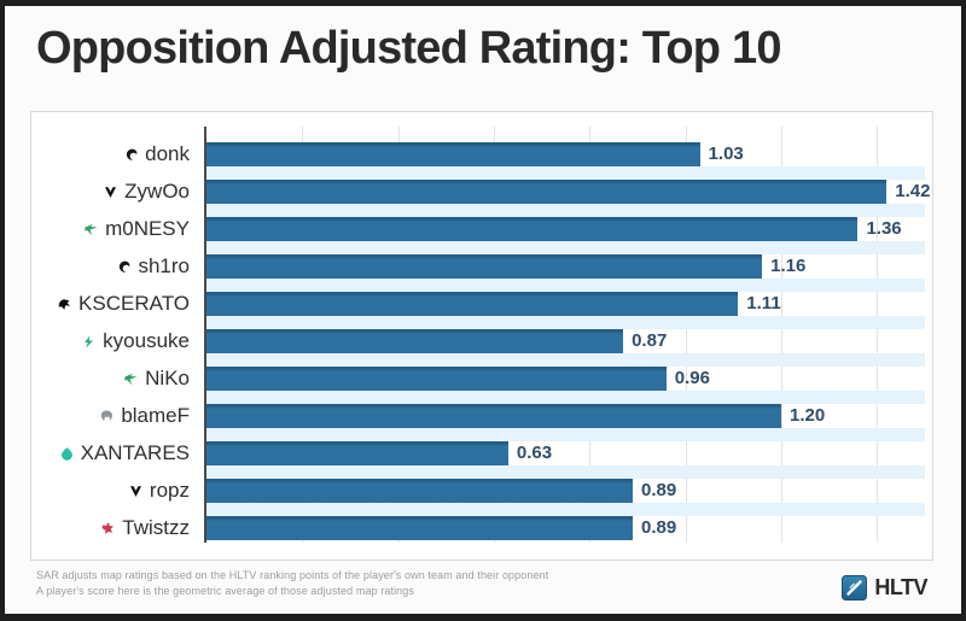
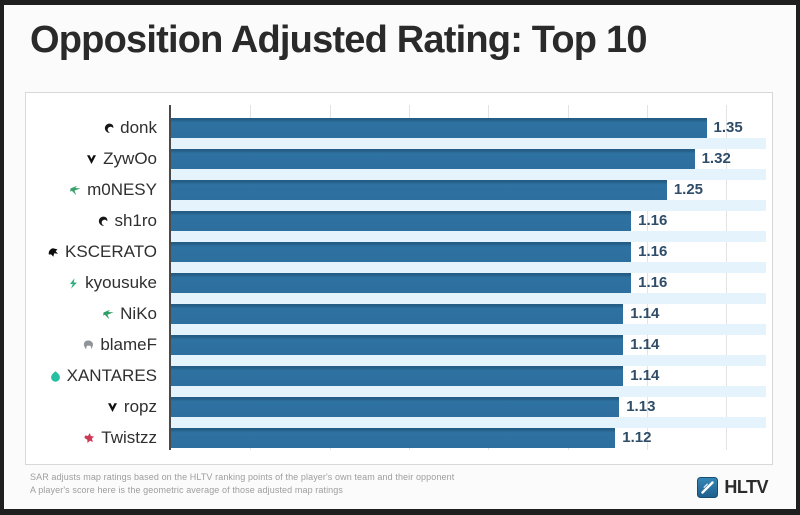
donk: 1.03 -> 1.35
ZywOo: 1.42 -> 1.32
m0NESY: 1.36 -> 1.25
KSCERATO: 1.11 -> 1.16
kyousuke: 0.87 -> 1.16
NiKo: 0.96 -> 1.14
blameF: 1.20 -> 1.14
XANTARES: 0.63 -> 1.14
ropz: 0.89 -> 1.13
Twistzz: 0.89 -> 1.12
